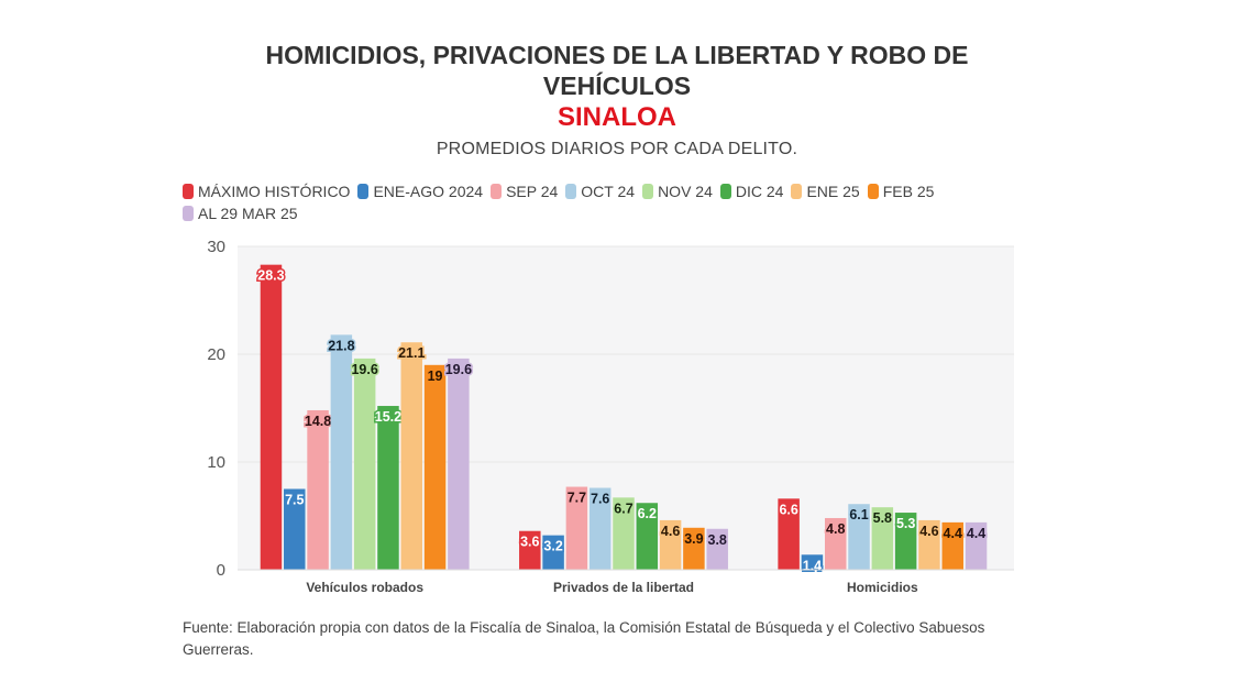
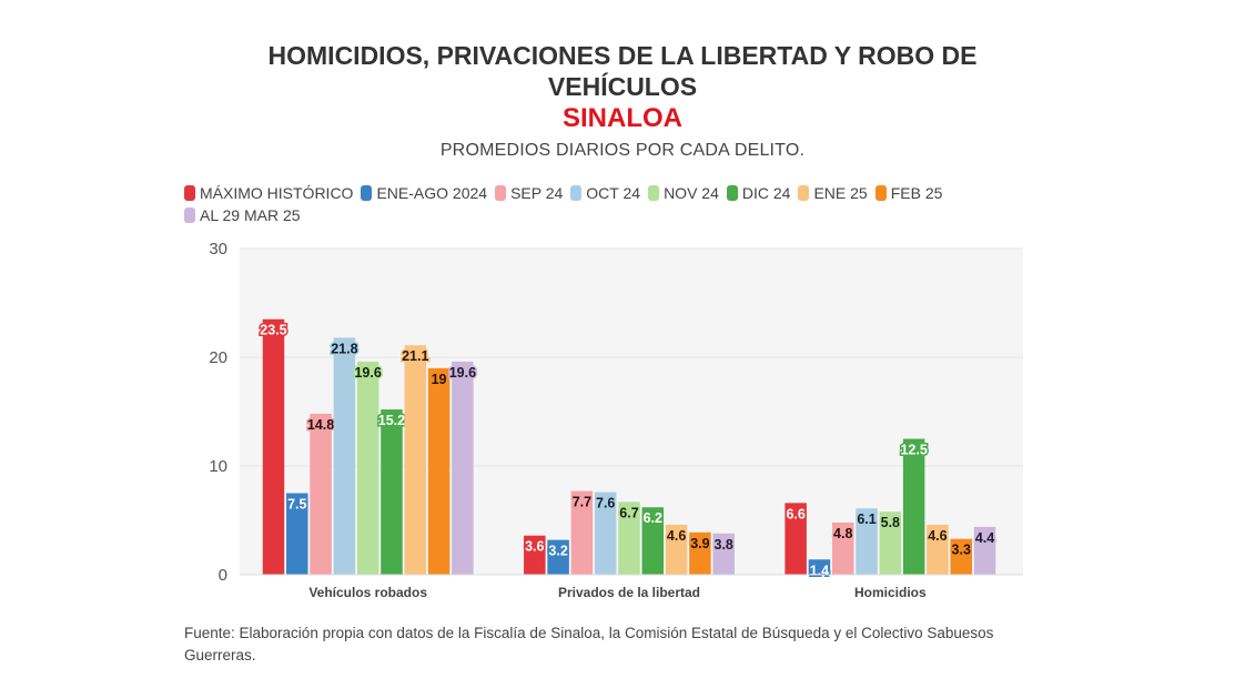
MÁXIMO HISTÓRICO/Vehículos robados: 28.3 -> 23.5
DIC 24/Homicidios: 5.3 -> 12.5
FEB 25/Homicidios: 4.4 -> 3.3
